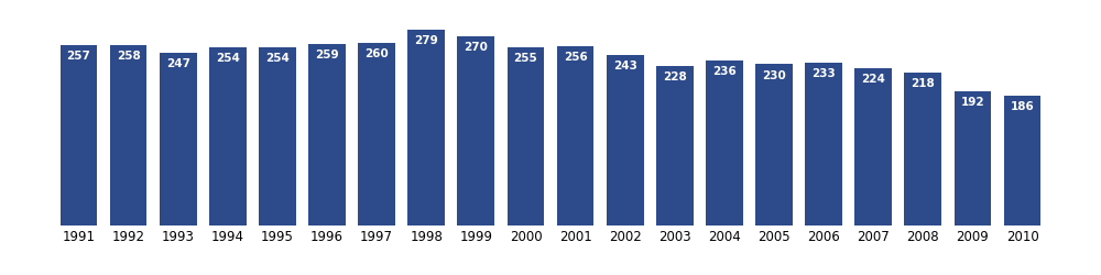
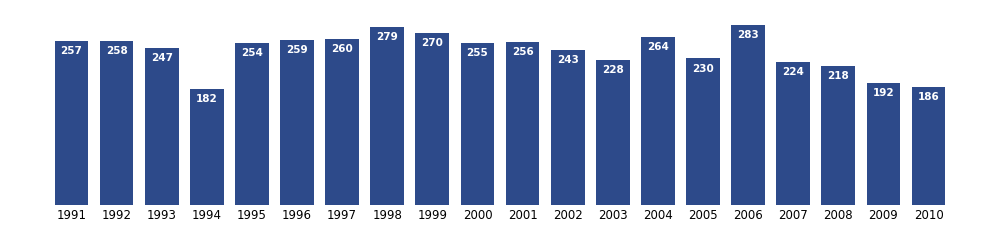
1994: 254 -> 182
2004: 236 -> 264
2006: 233 -> 283
